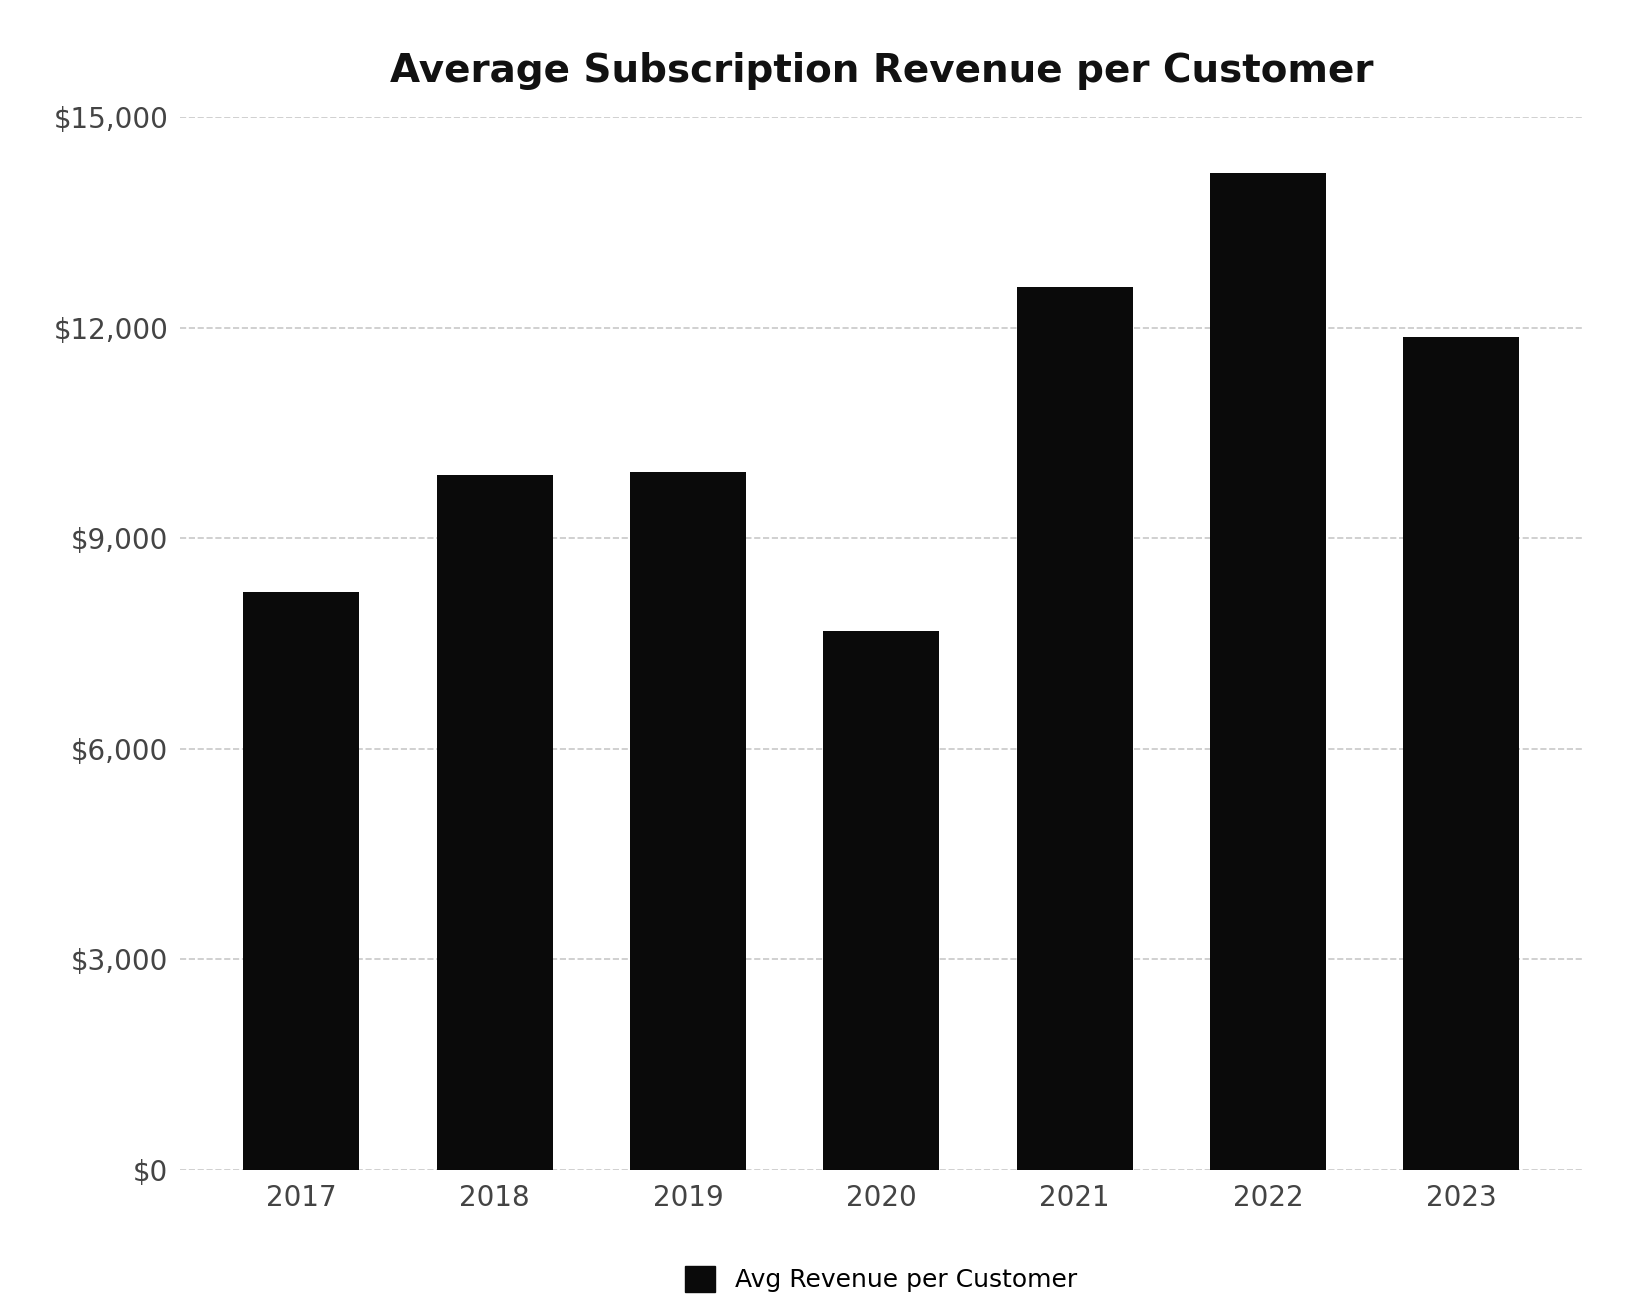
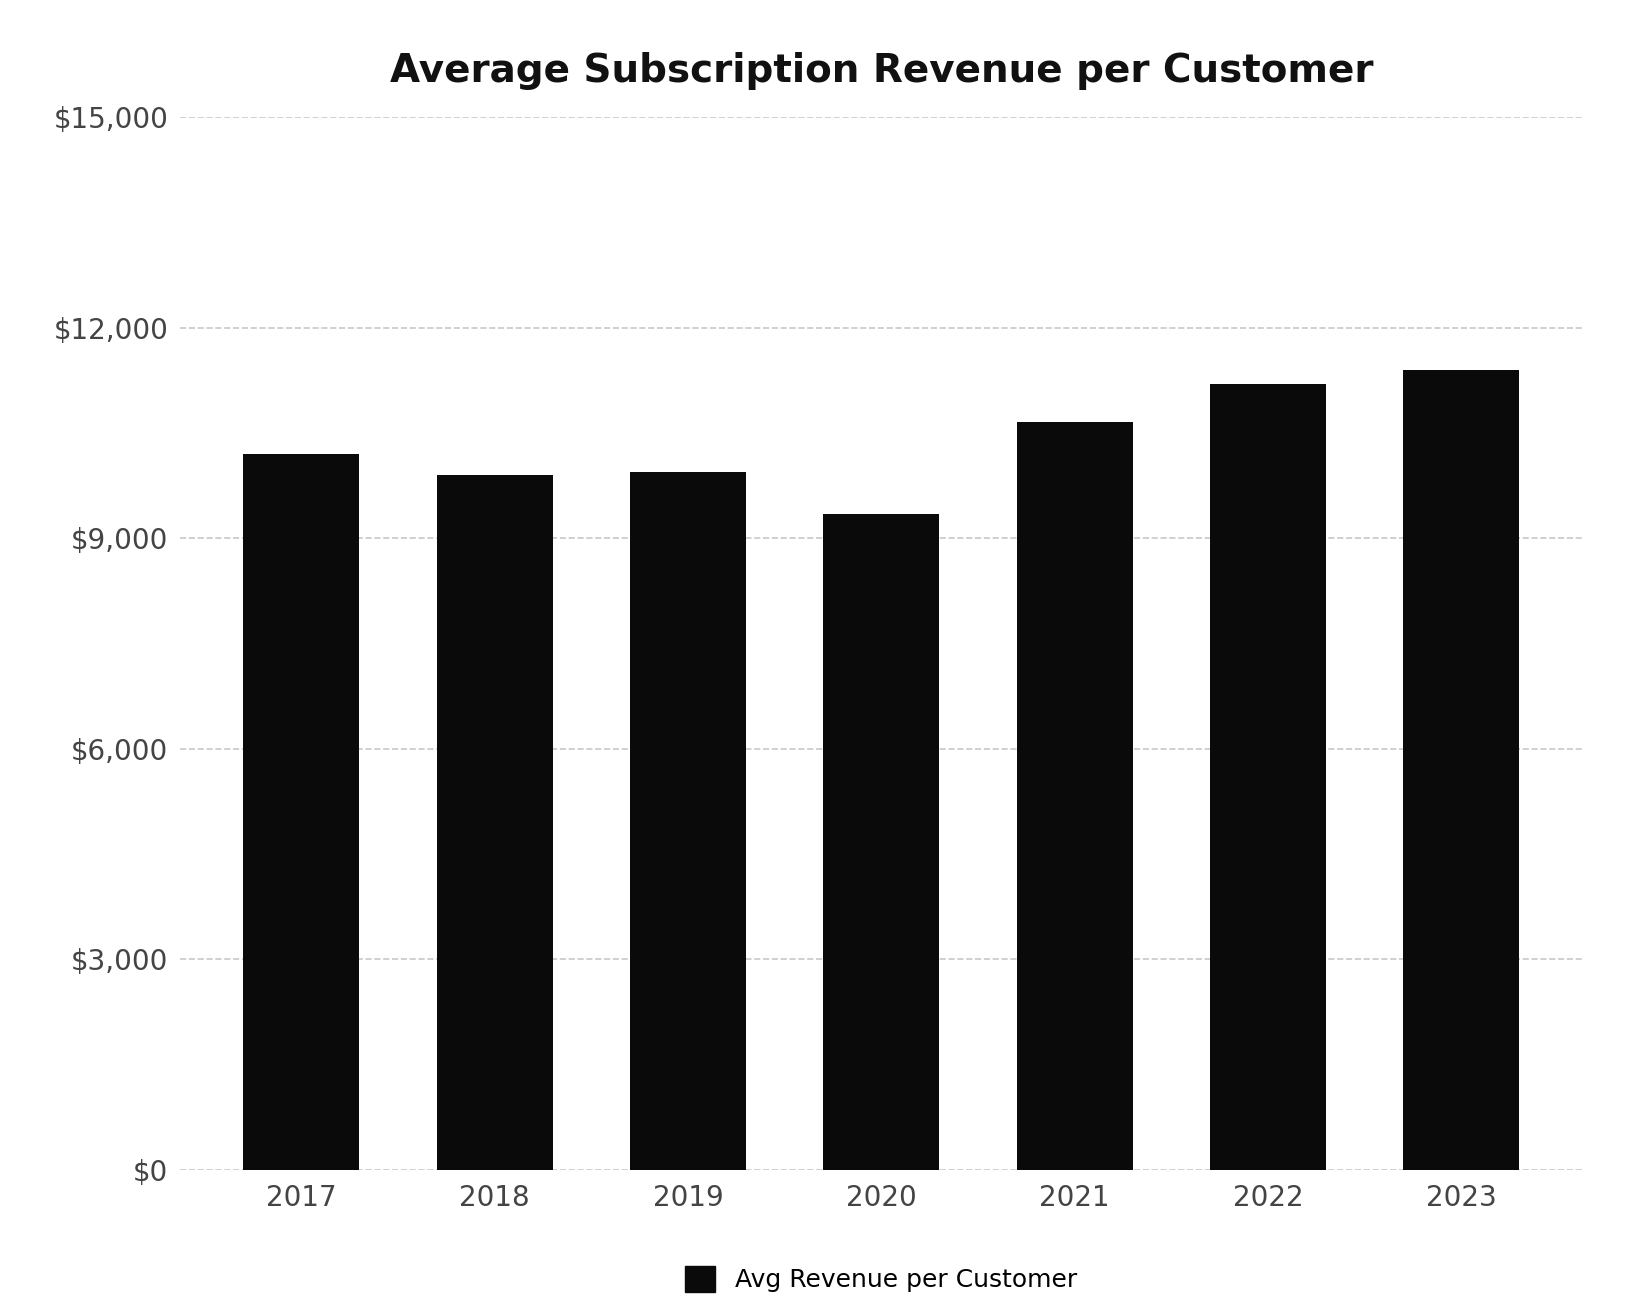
2017: $8,240 -> $10,200
2020: $7,680 -> $9,350
2021: $12,580 -> $10,650
2022: $14,200 -> $11,200
2023: $11,860 -> $11,400
